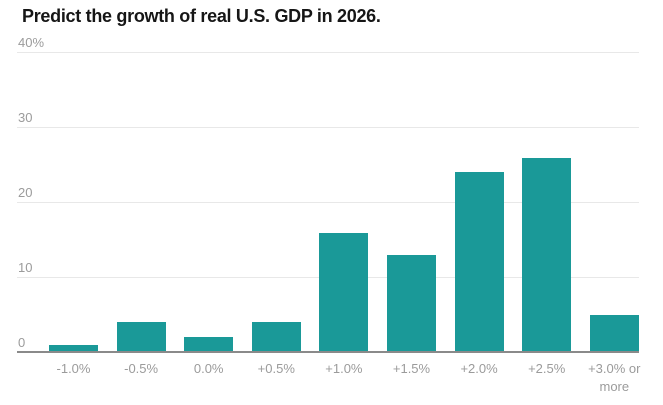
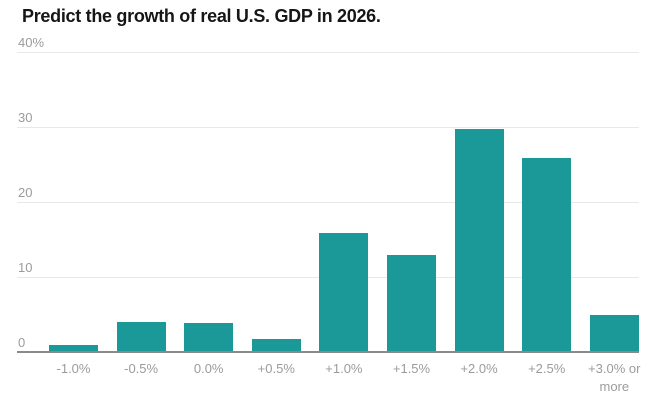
0.0%: 2% -> 4%
+0.5%: 4% -> 2%
+2.0%: 24% -> 30%
